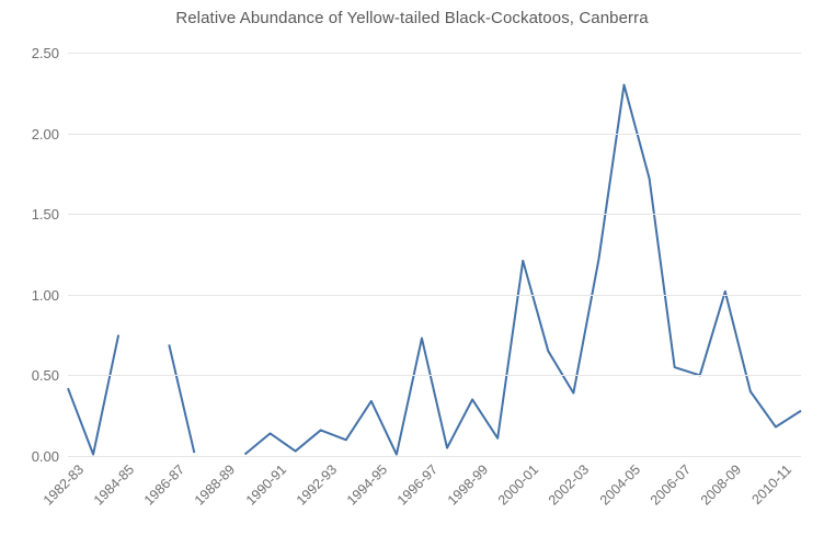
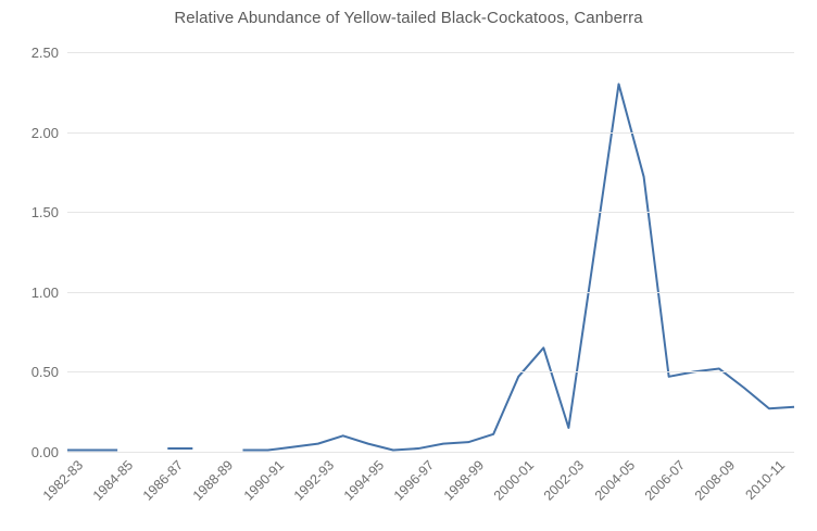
1982-83: 0.42 -> 0.01
1984-85: 0.75 -> 0.01
1986-87: 0.69 -> 0.02
1990-91: 0.14 -> 0.01
1992-93: 0.16 -> 0.05
1994-95: 0.34 -> 0.05
1996-97: 0.73 -> 0.02
1998-99: 0.35 -> 0.06
2000-01: 1.21 -> 0.47
2002-03: 0.39 -> 0.15
2006-07: 0.55 -> 0.47
2008-09: 1.02 -> 0.52
2010-11: 0.18 -> 0.27
